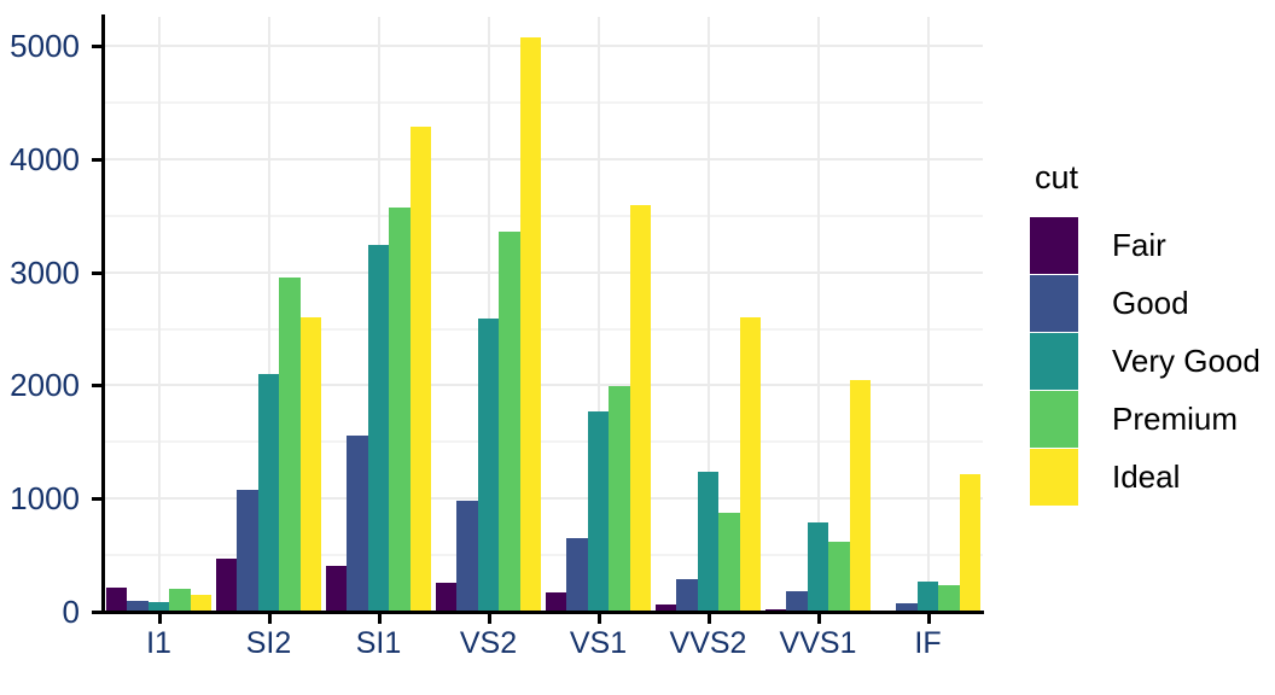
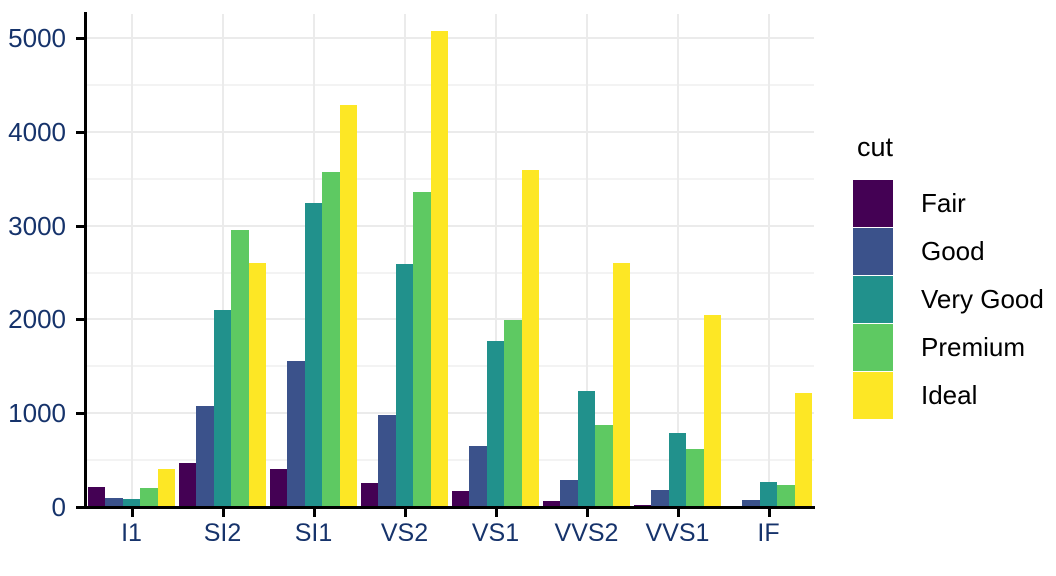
Ideal/I1: 100 -> 400
